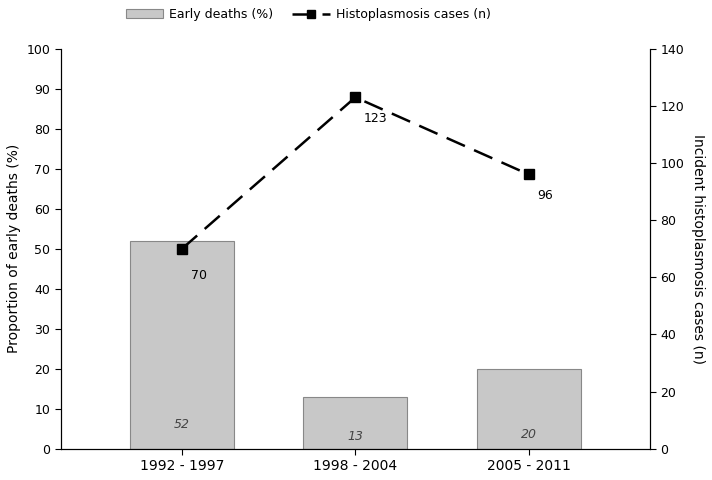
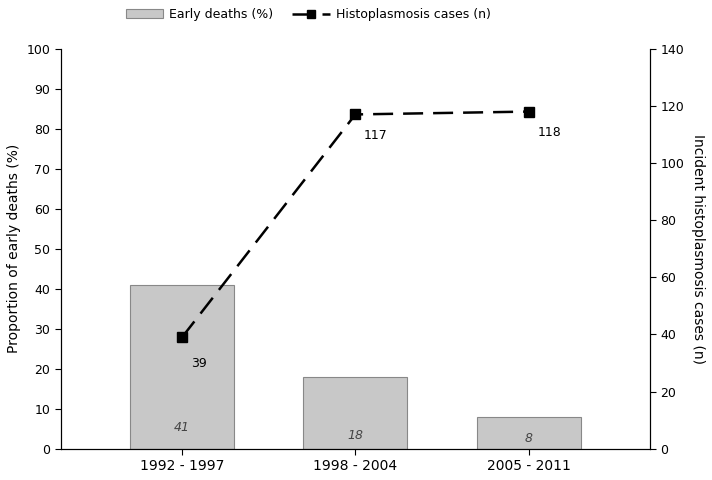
Early deaths (%)/1992 - 1997: 52 -> 41
Histoplasmosis cases (n)/1992 - 1997: 70 -> 39
Early deaths (%)/1998 - 2004: 13 -> 18
Histoplasmosis cases (n)/1998 - 2004: 123 -> 117
Early deaths (%)/2005 - 2011: 20 -> 8
Histoplasmosis cases (n)/2005 - 2011: 96 -> 118
